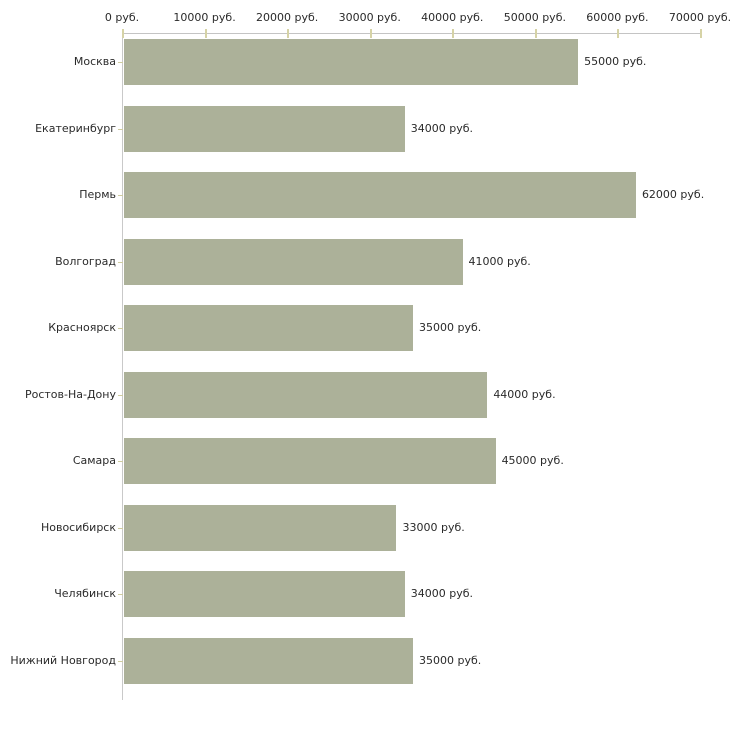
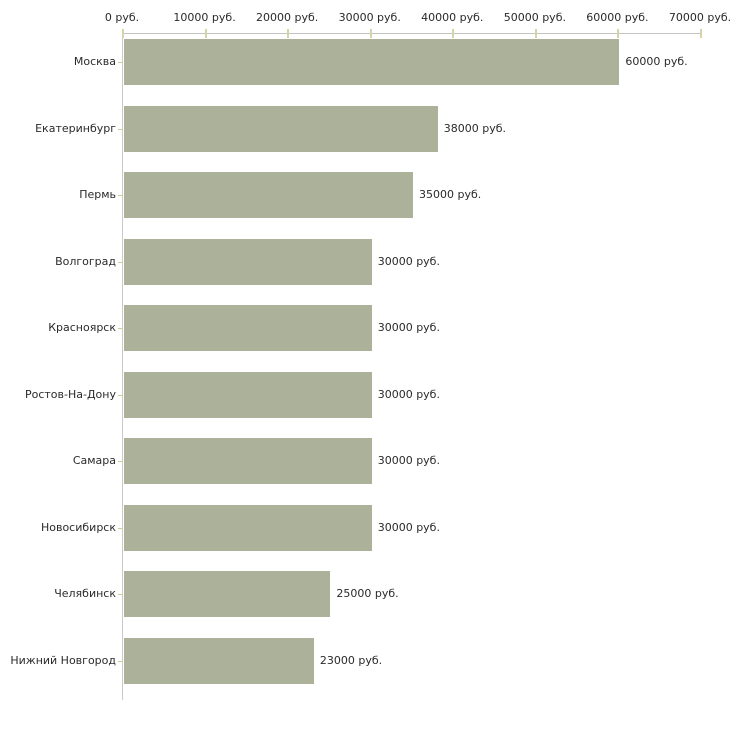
Москва: 55000 -> 60000
Екатеринбург: 34000 -> 38000
Пермь: 62000 -> 35000
Волгоград: 41000 -> 30000
Красноярск: 35000 -> 30000
Ростов-На-Дону: 44000 -> 30000
Самара: 45000 -> 30000
Новосибирск: 33000 -> 30000
Челябинск: 34000 -> 25000
Нижний Новгород: 35000 -> 23000
